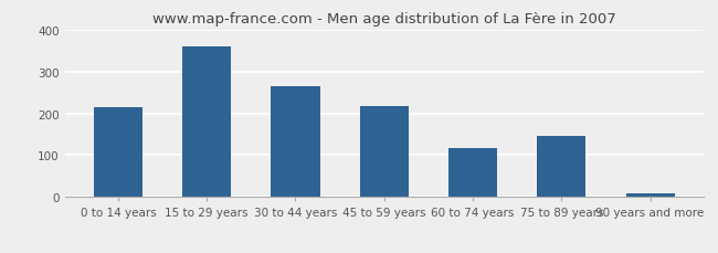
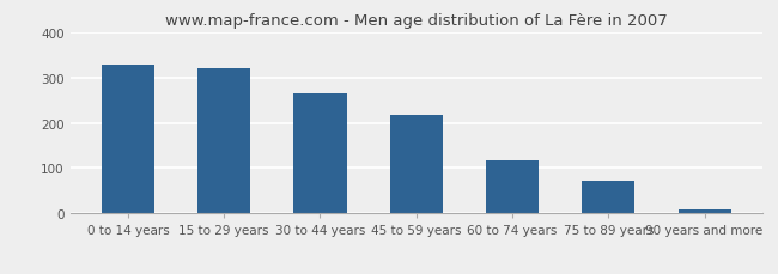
0 to 14 years: 215 -> 328
15 to 29 years: 360 -> 320
75 to 89 years: 145 -> 72
